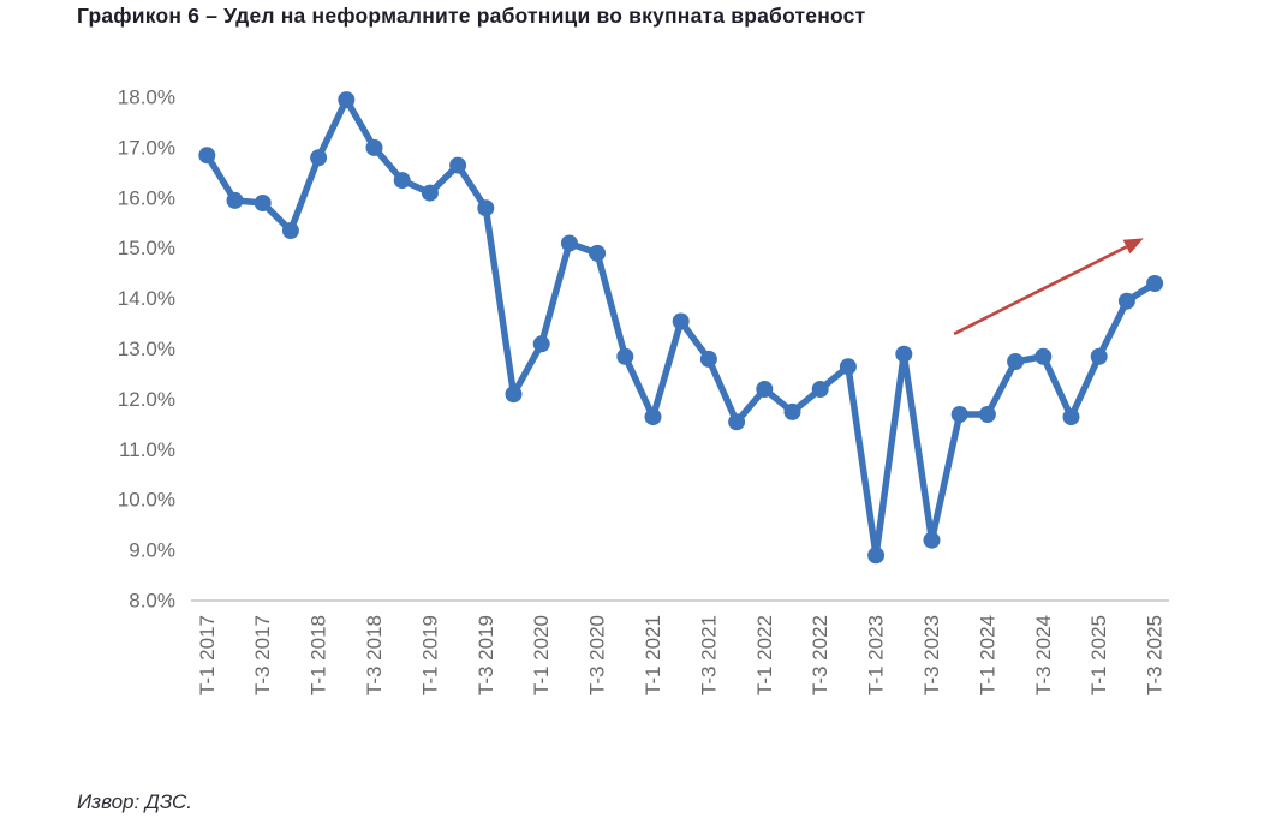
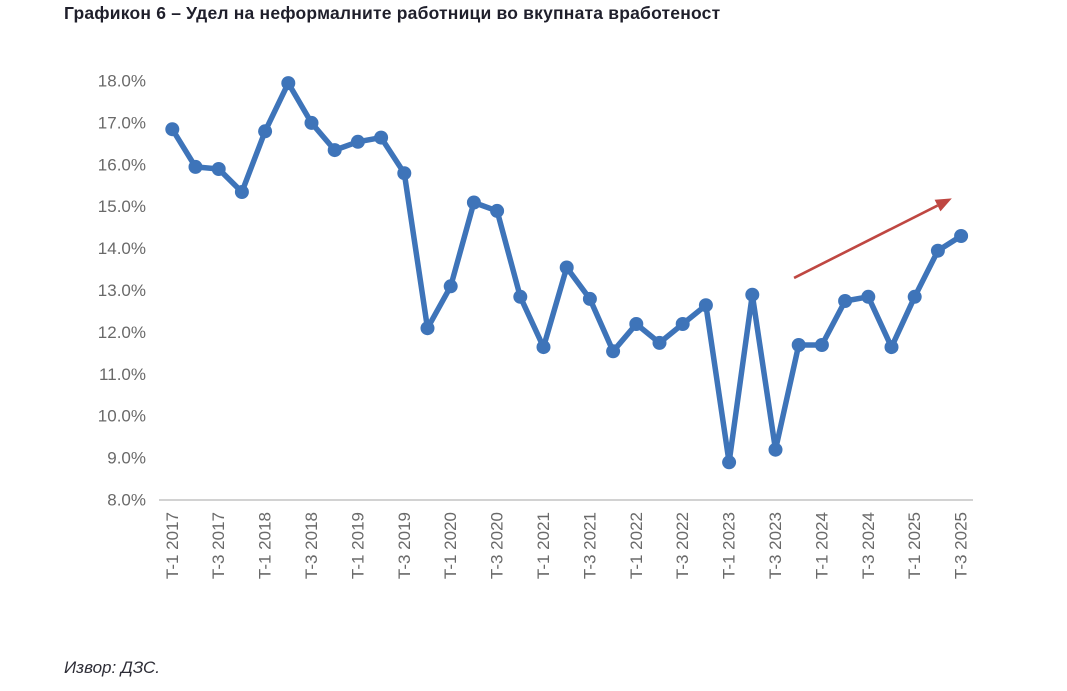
T-1 2019: 16.1% -> 16.6%
